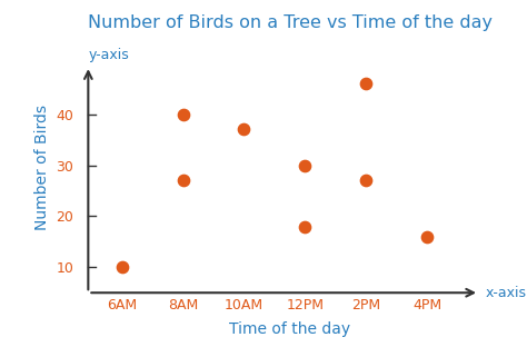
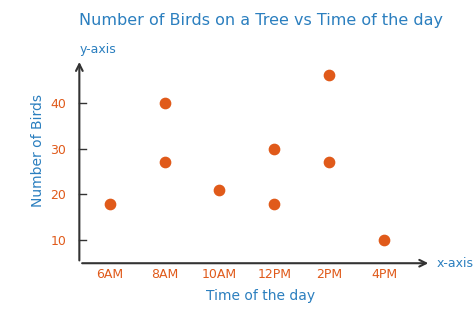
6AM: 10 -> 18
10AM: 37 -> 21
4PM: 16 -> 10
